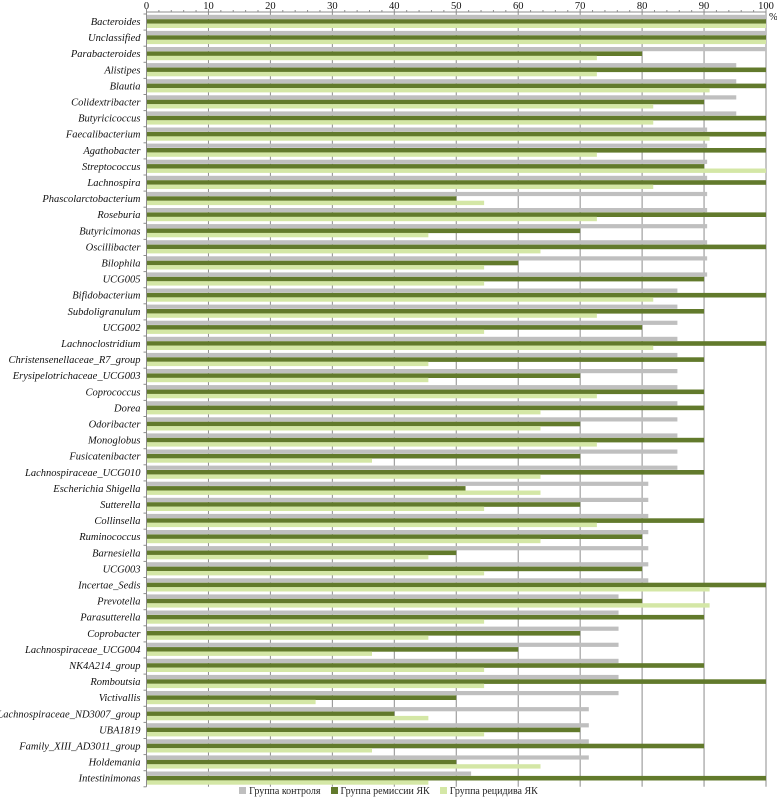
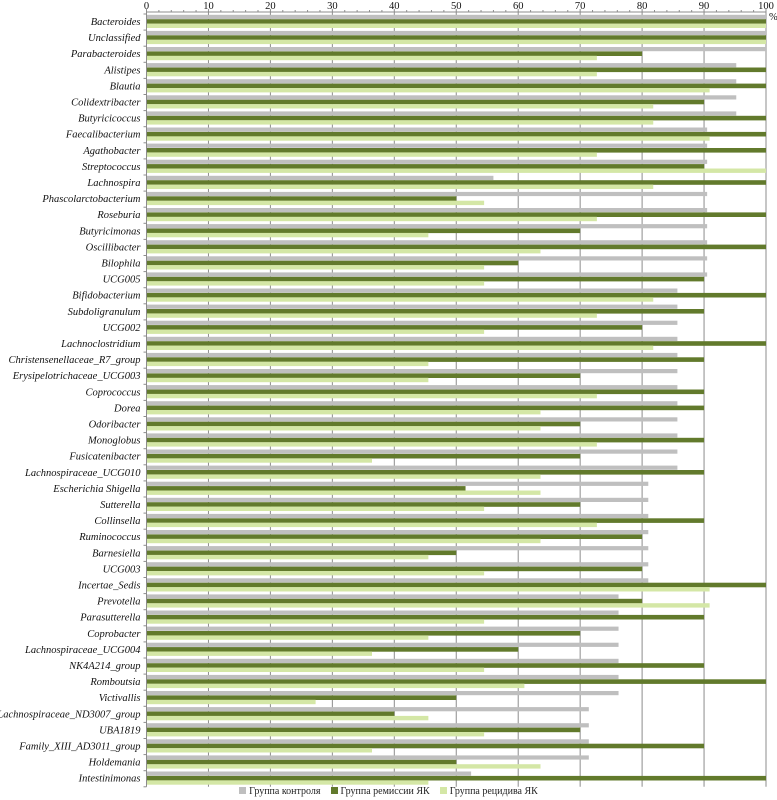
Группа контроля/Lachnospira: 90 -> 56
Группа рецидива ЯК/Romboutsia: 54 -> 61
